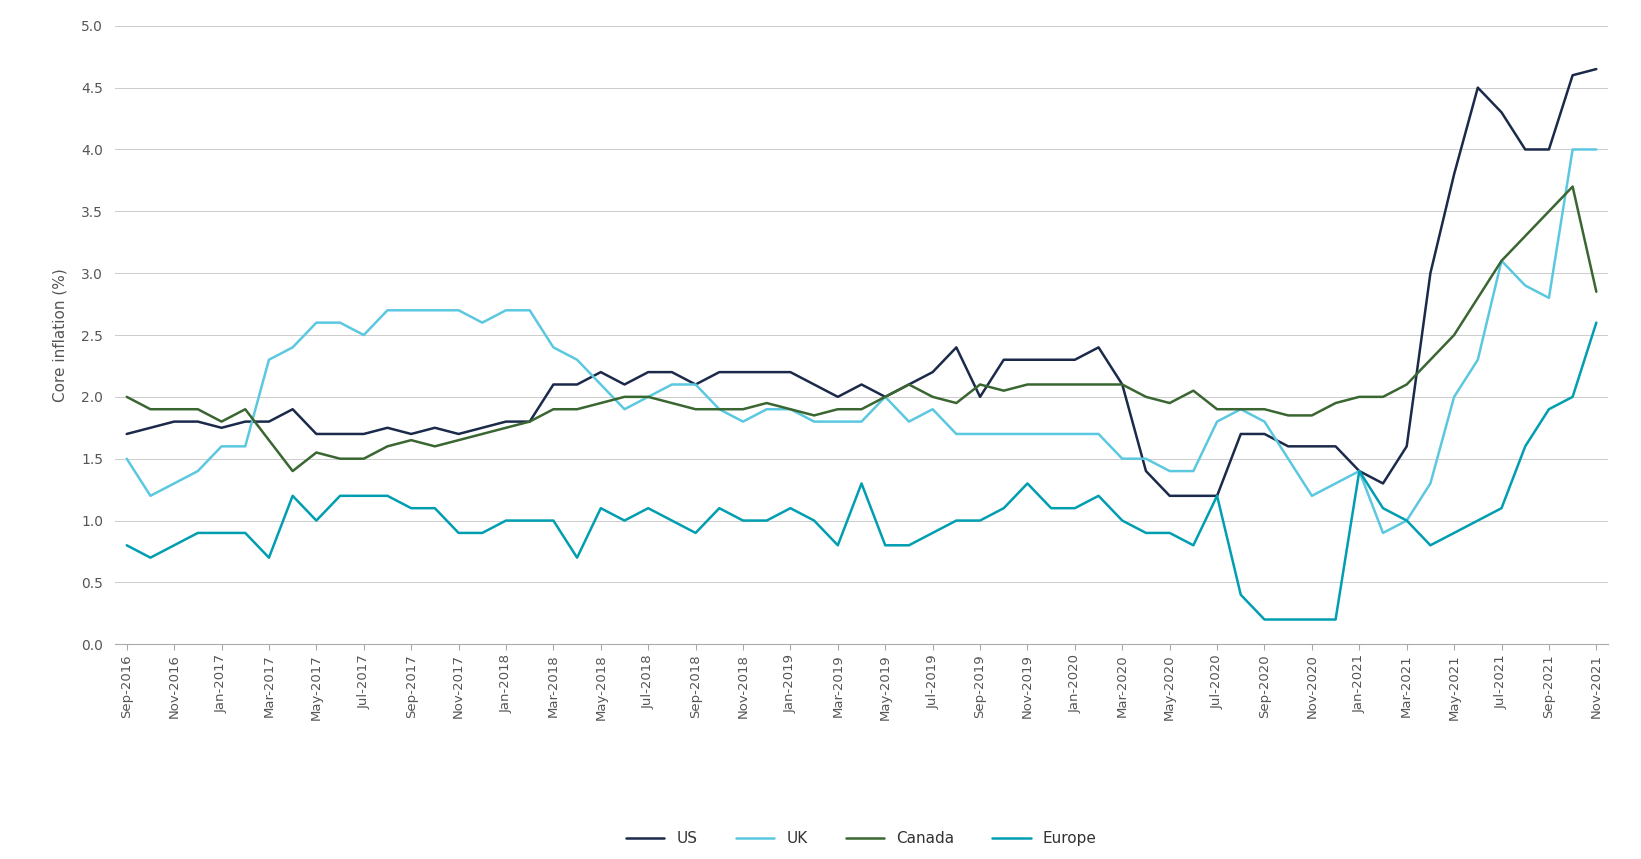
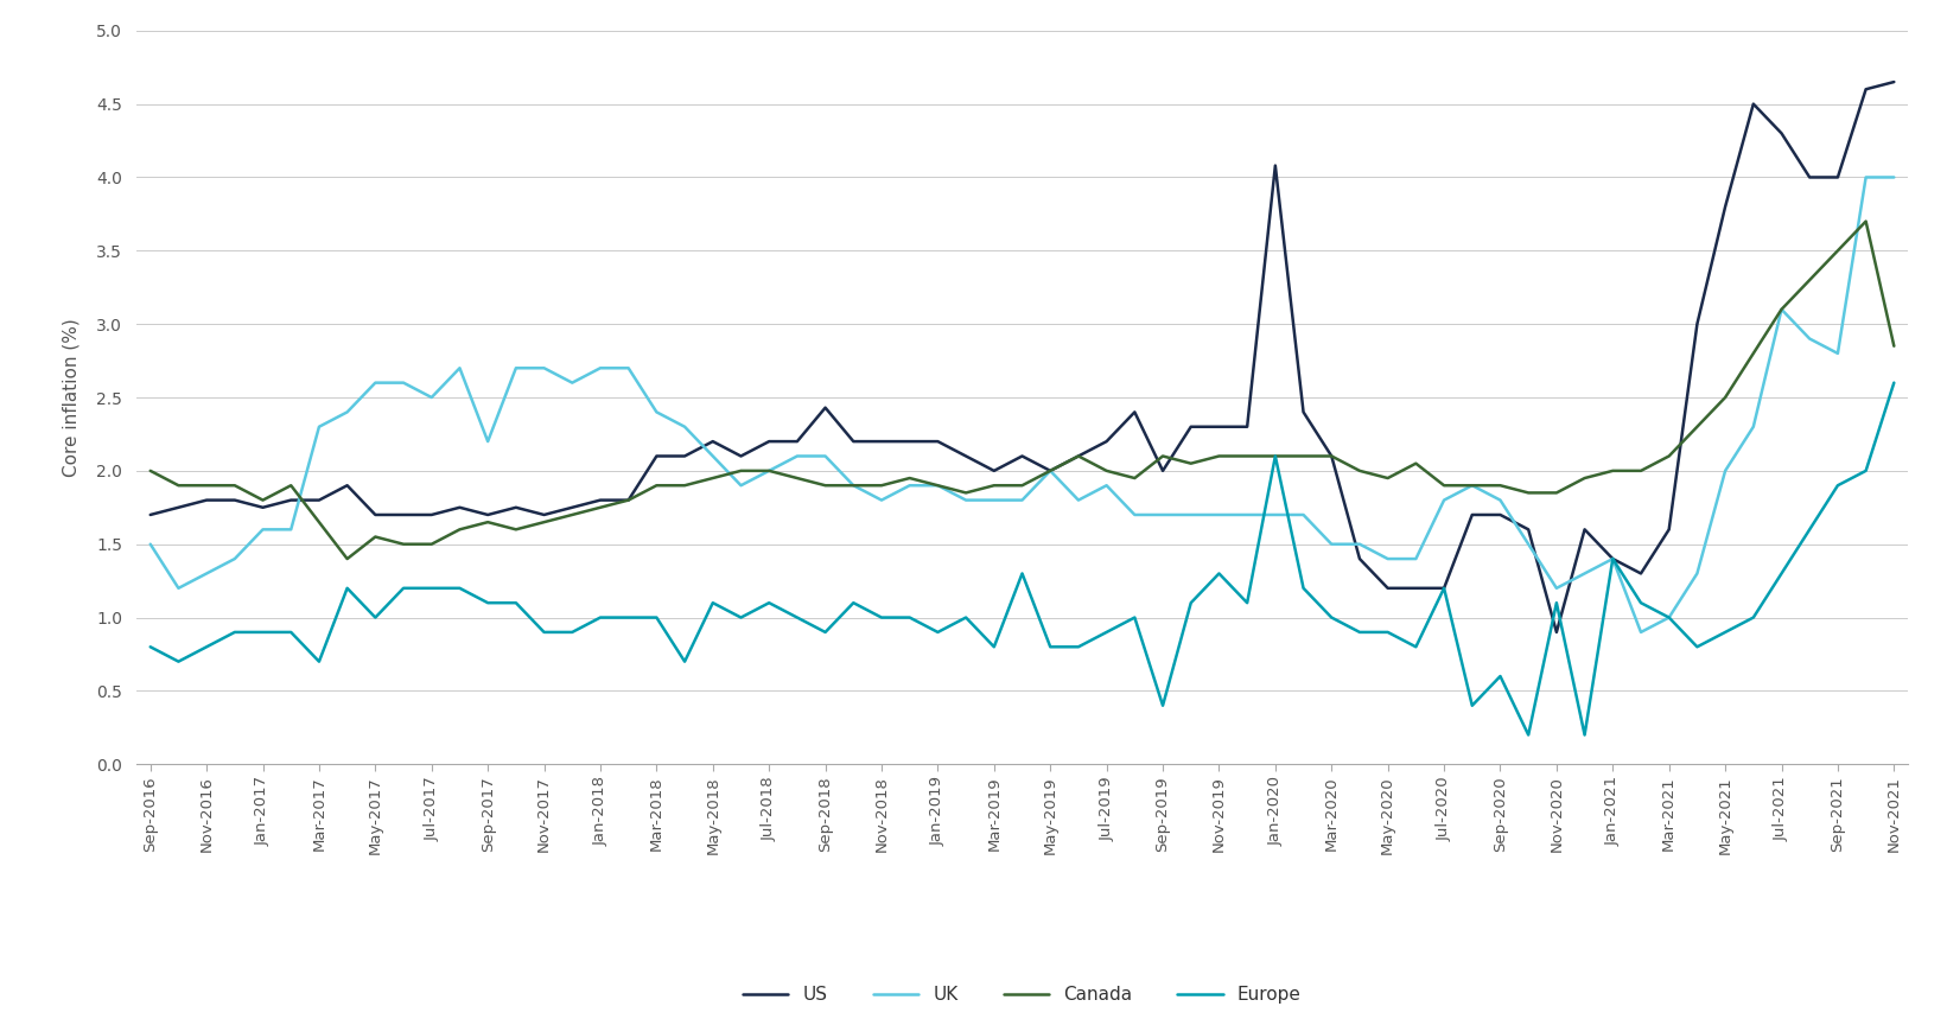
UK/Sep-2017: 2.7 -> 2.2
US/Sep-2018: 2.10 -> 2.43
Europe/Jan-2019: 1.1 -> 0.9
Europe/Sep-2019: 1.0 -> 0.4
US/Jan-2020: 2.30 -> 4.08
Europe/Jan-2020: 1.1 -> 2.1
Europe/Sep-2020: 0.2 -> 0.6
US/Nov-2020: 1.60 -> 0.90
Europe/Nov-2020: 0.2 -> 1.1
Europe/Jul-2021: 1.1 -> 1.3
